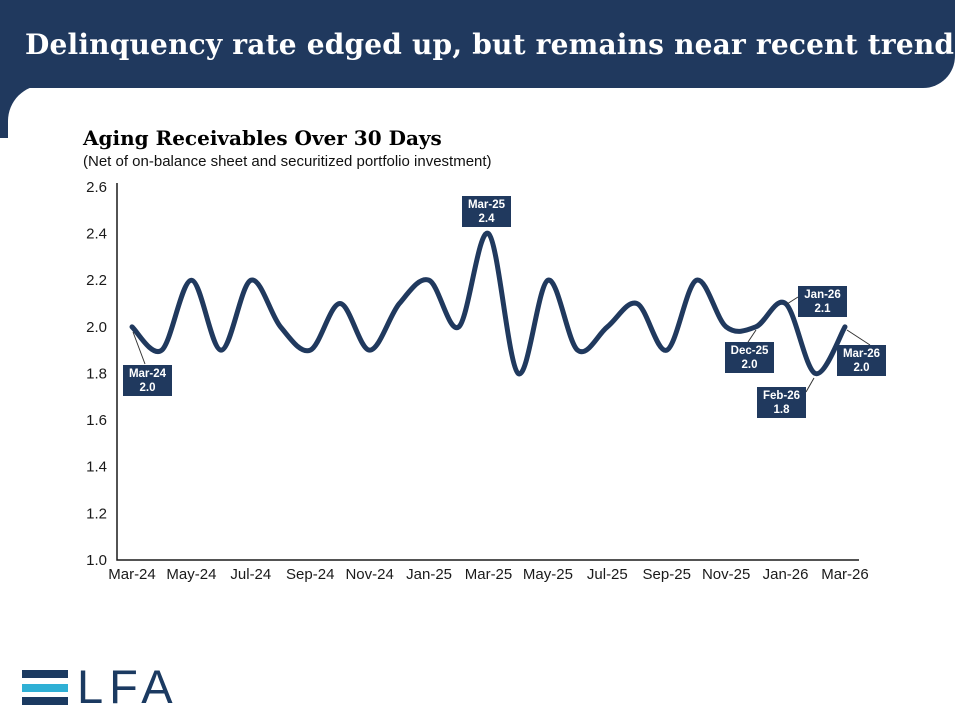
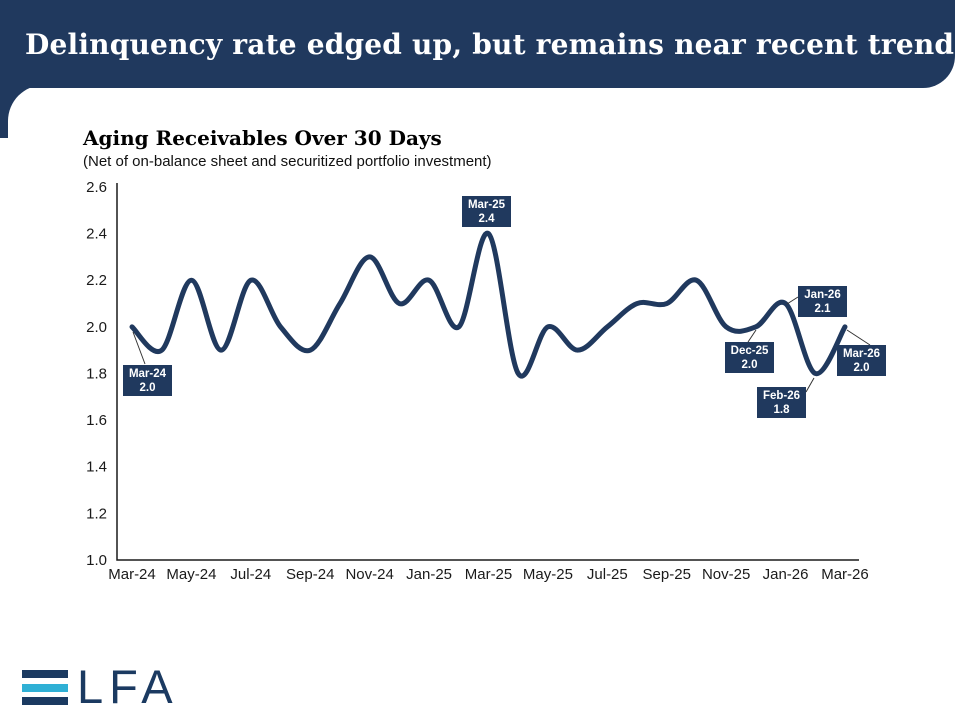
Nov-24: 1.9 -> 2.3
May-25: 2.2 -> 2.0
Sep-25: 1.9 -> 2.1
